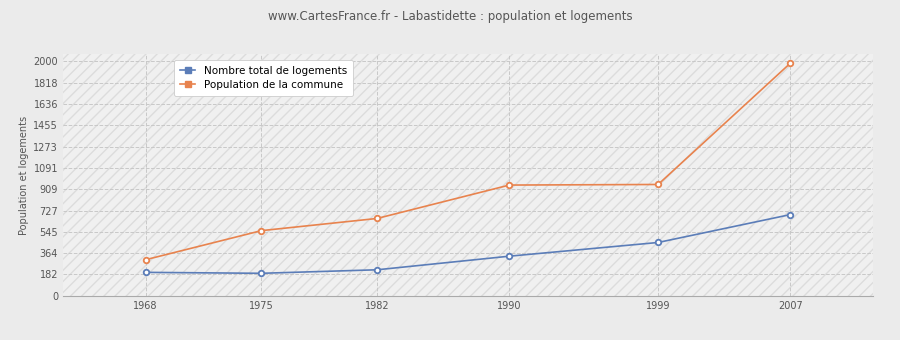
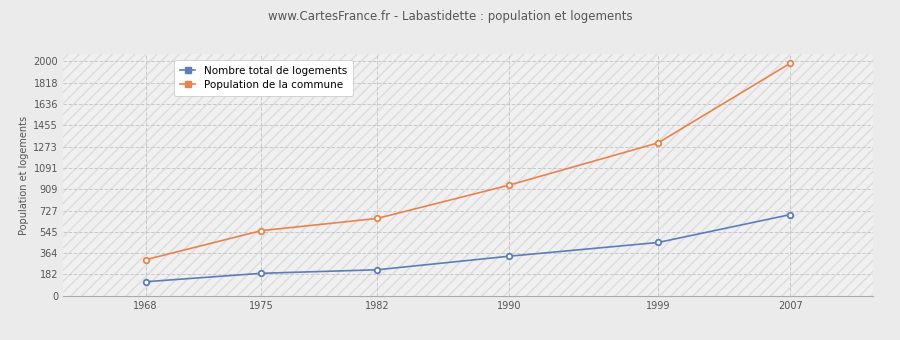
Nombre total de logements/1968: 200 -> 120
Population de la commune/1999: 950 -> 1300
